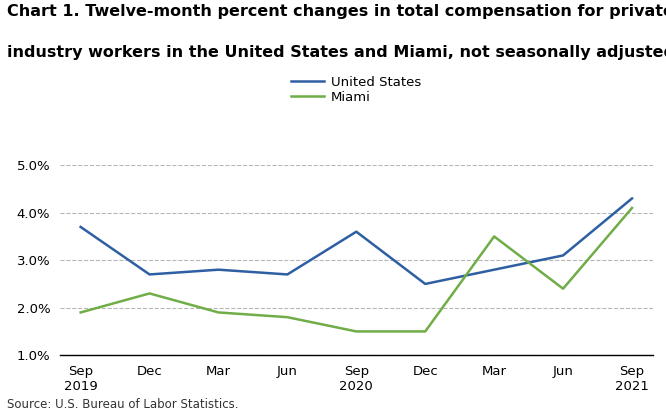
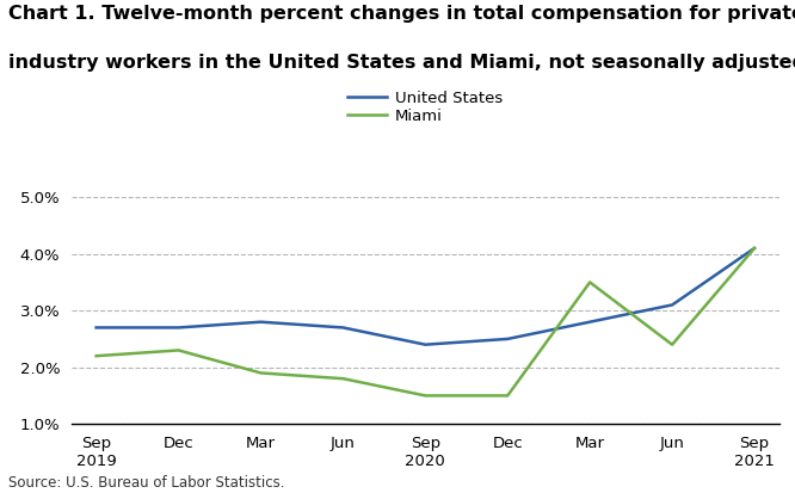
United States/Sep 2019: 3.7% -> 2.7%
Miami/Sep 2019: 1.9% -> 2.2%
United States/Sep 2020: 3.6% -> 2.4%
United States/Sep 2021: 4.3% -> 4.1%
